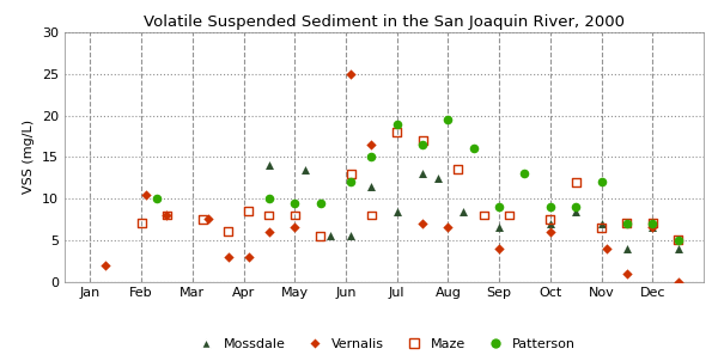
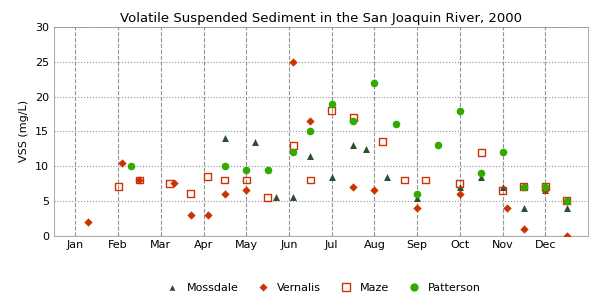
Patterson/Aug: 19.5 -> 22.0
Mossdale/Sep: 6.5 -> 5.4
Patterson/Sep: 9.0 -> 6.0
Patterson/Oct: 9.0 -> 18.0
